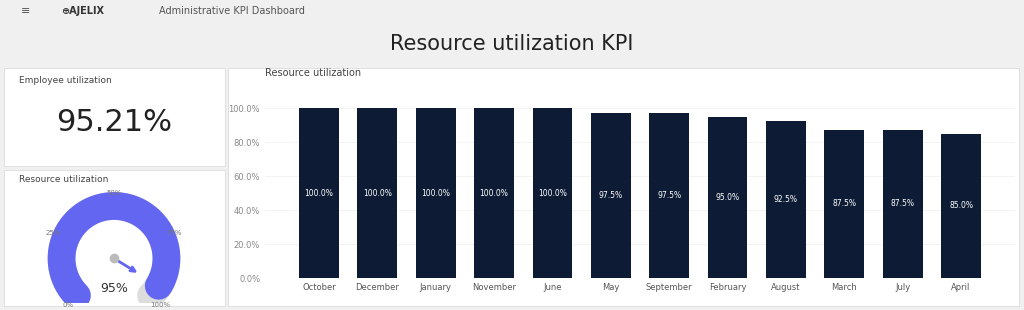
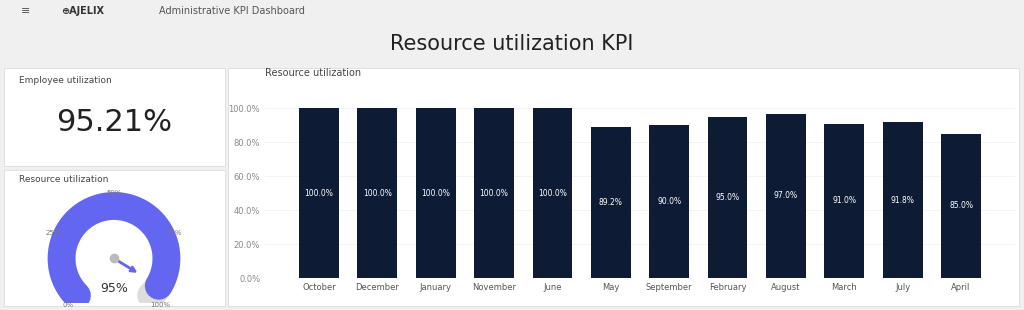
Resource utilization/May: 97.5% -> 89.2%
Resource utilization/September: 97.5% -> 90.0%
Resource utilization/August: 92.5% -> 97.0%
Resource utilization/March: 87.5% -> 91.0%
Resource utilization/July: 87.5% -> 91.8%
